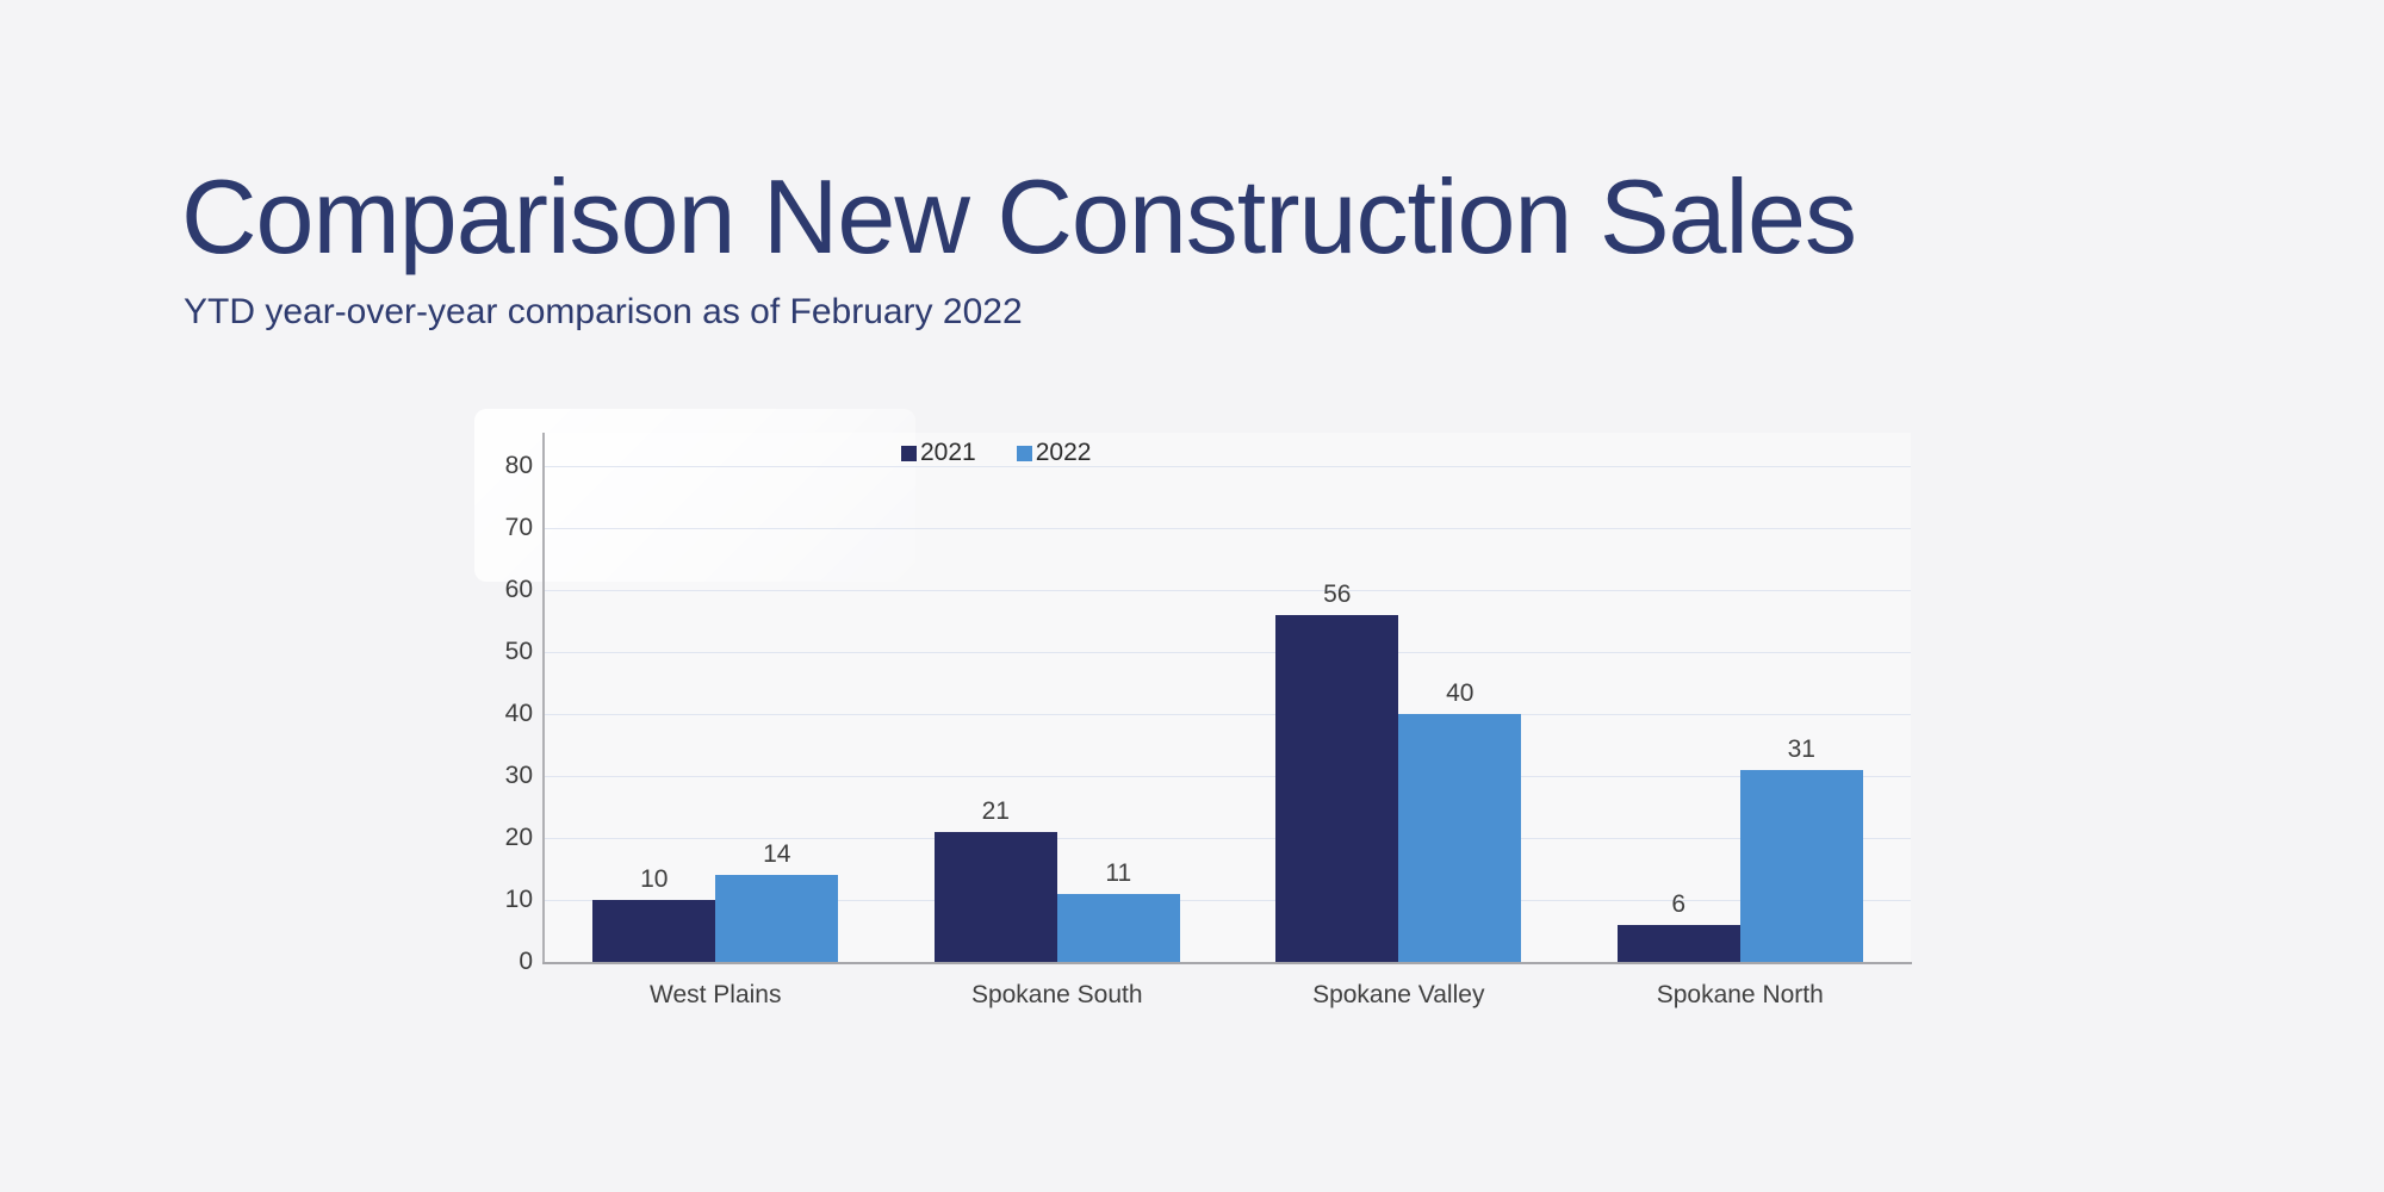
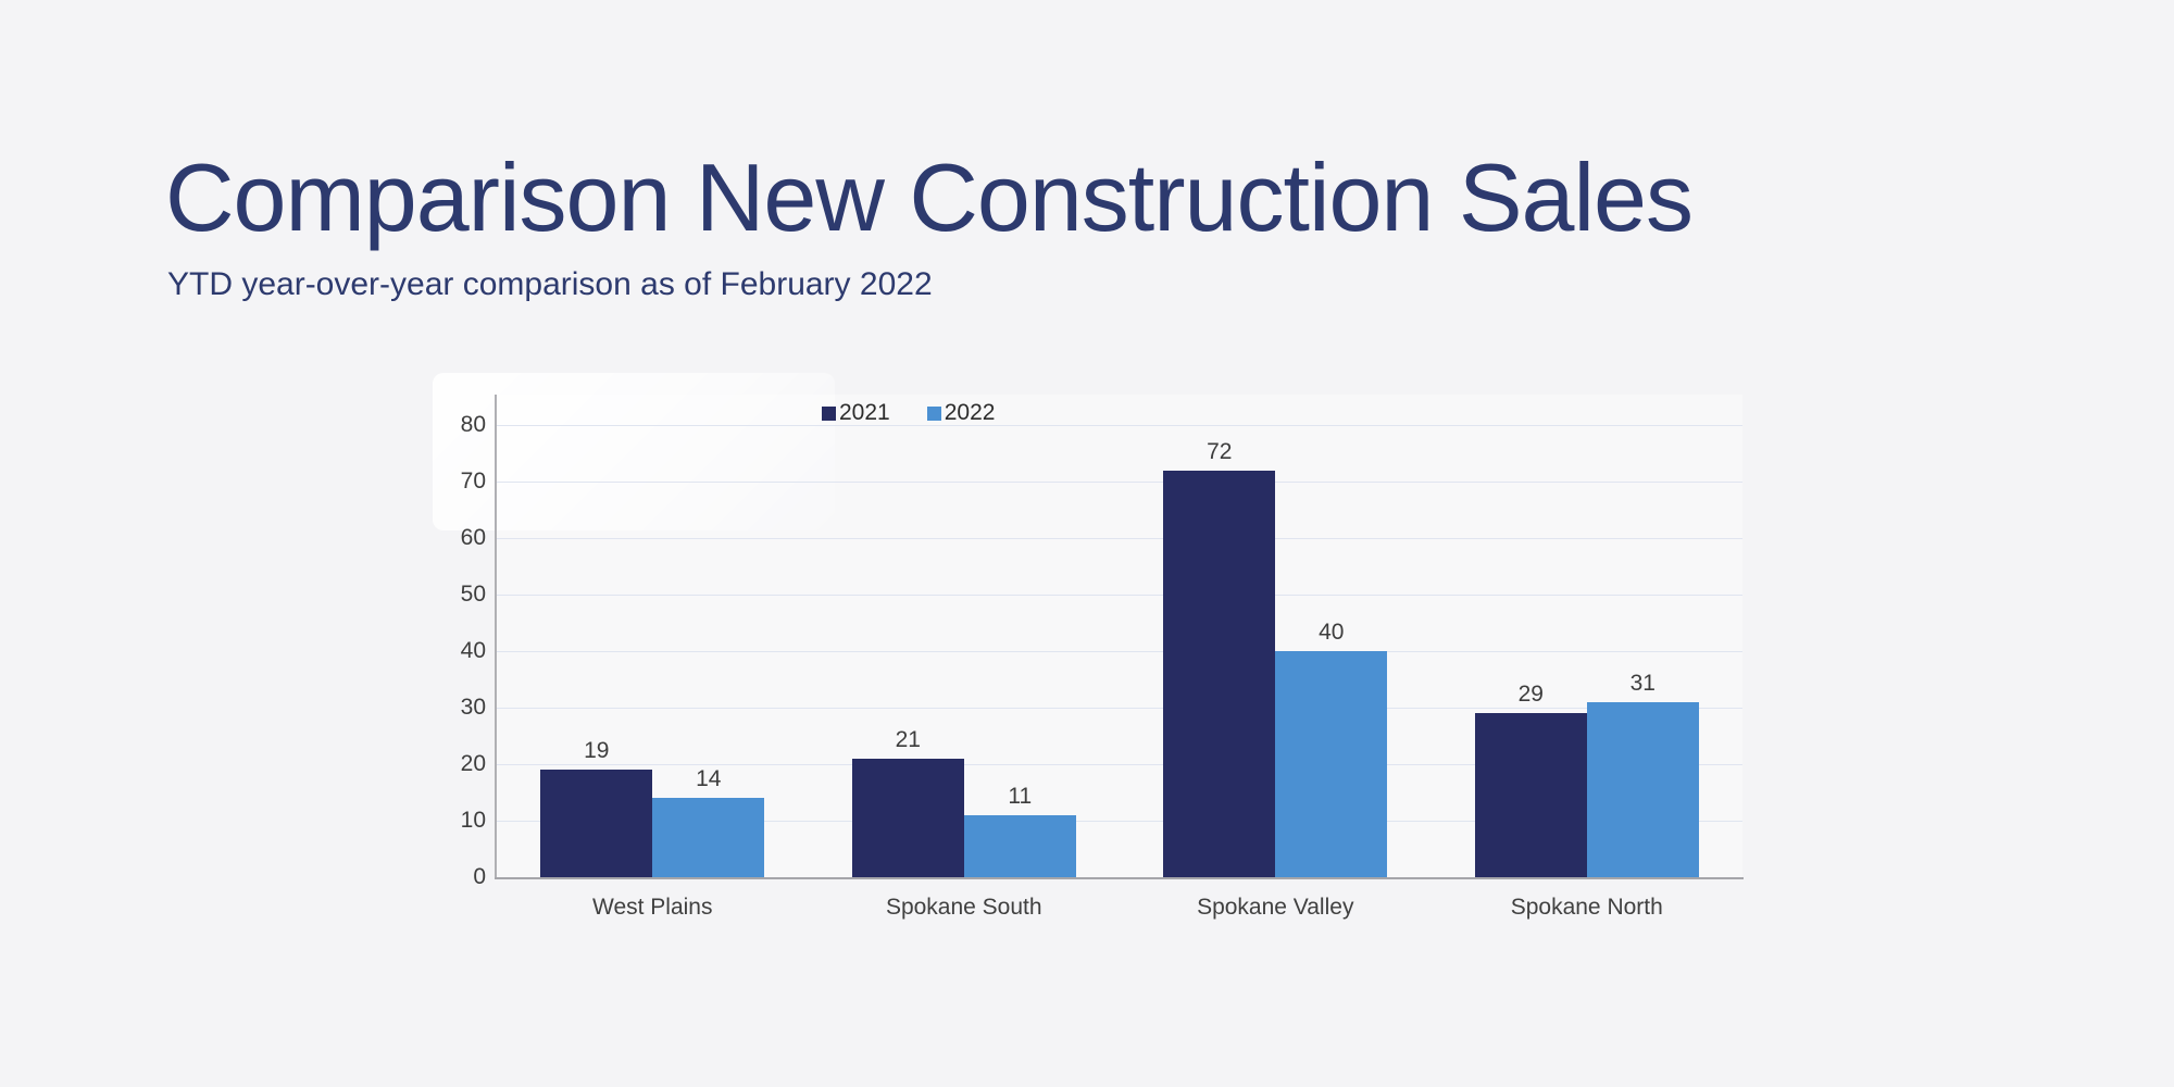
2021/West Plains: 10 -> 19
2021/Spokane Valley: 56 -> 72
2021/Spokane North: 6 -> 29
